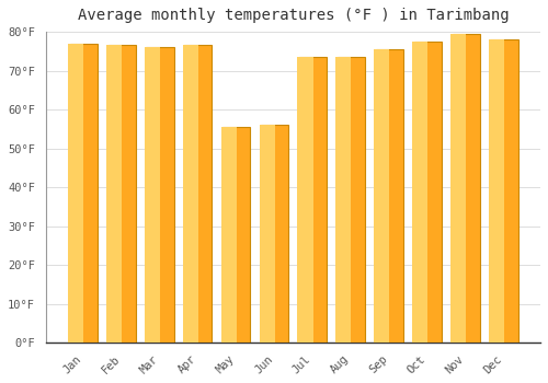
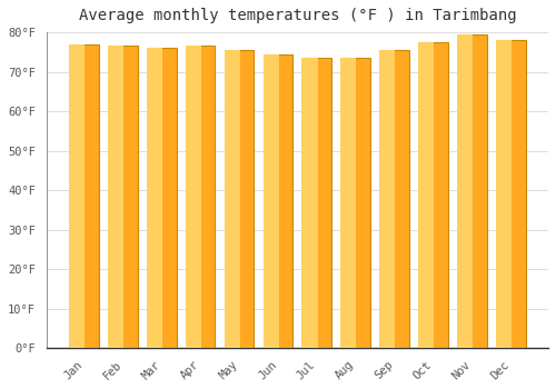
May: 55.5°F -> 75.5°F
Jun: 56.0°F -> 74.5°F
